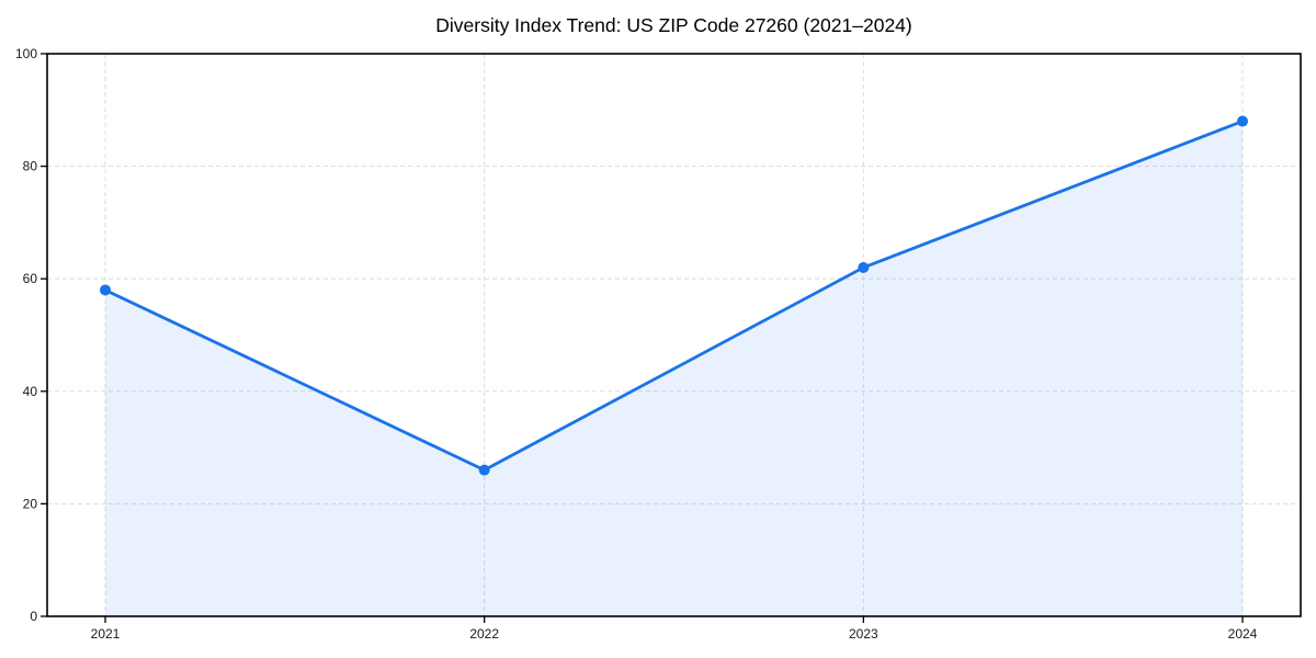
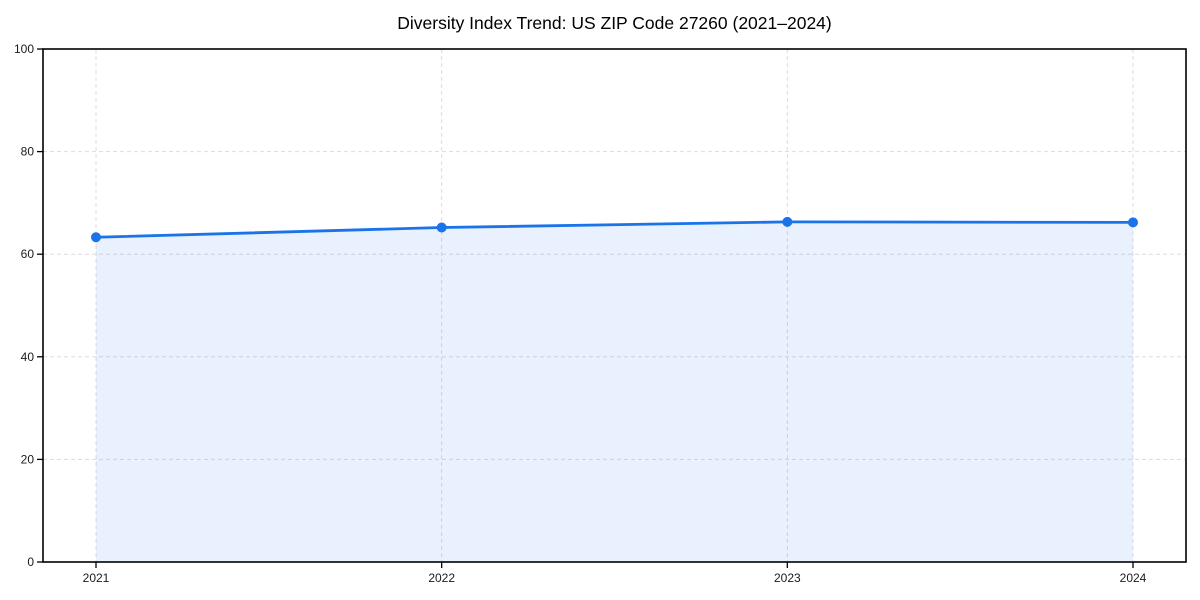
2021: 58 -> 63
2022: 26 -> 65
2023: 62 -> 66
2024: 88 -> 66
